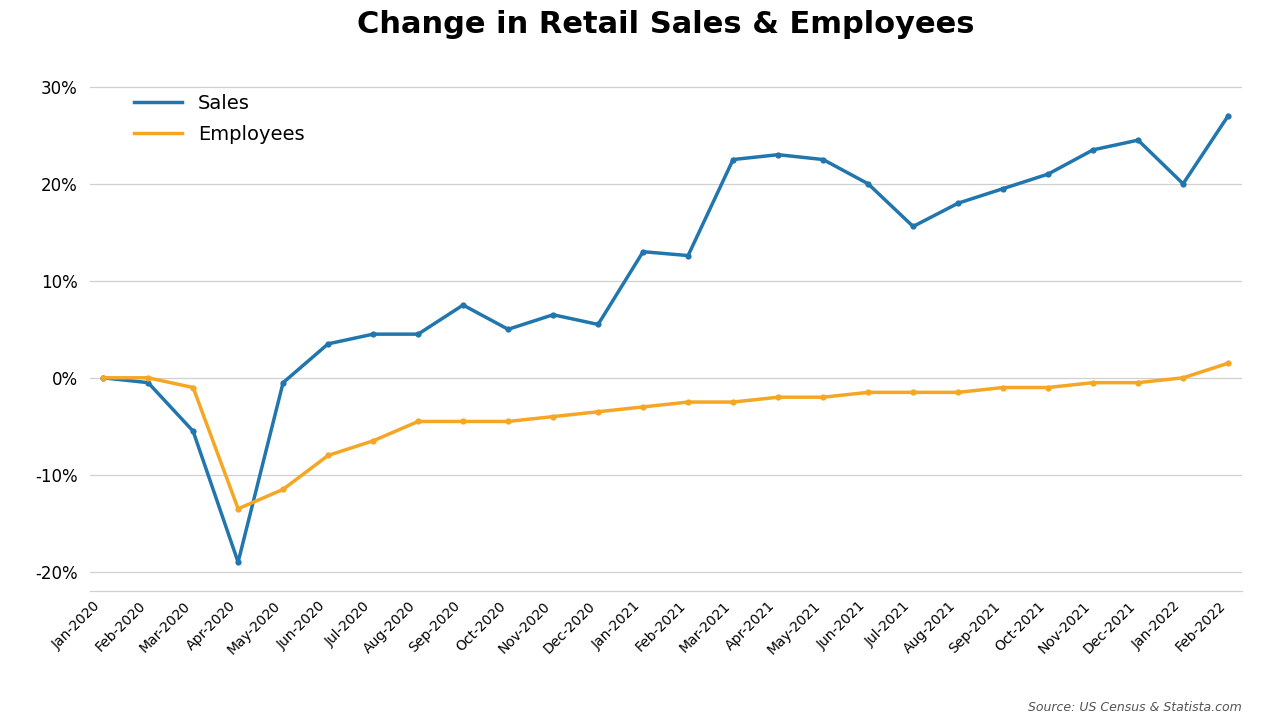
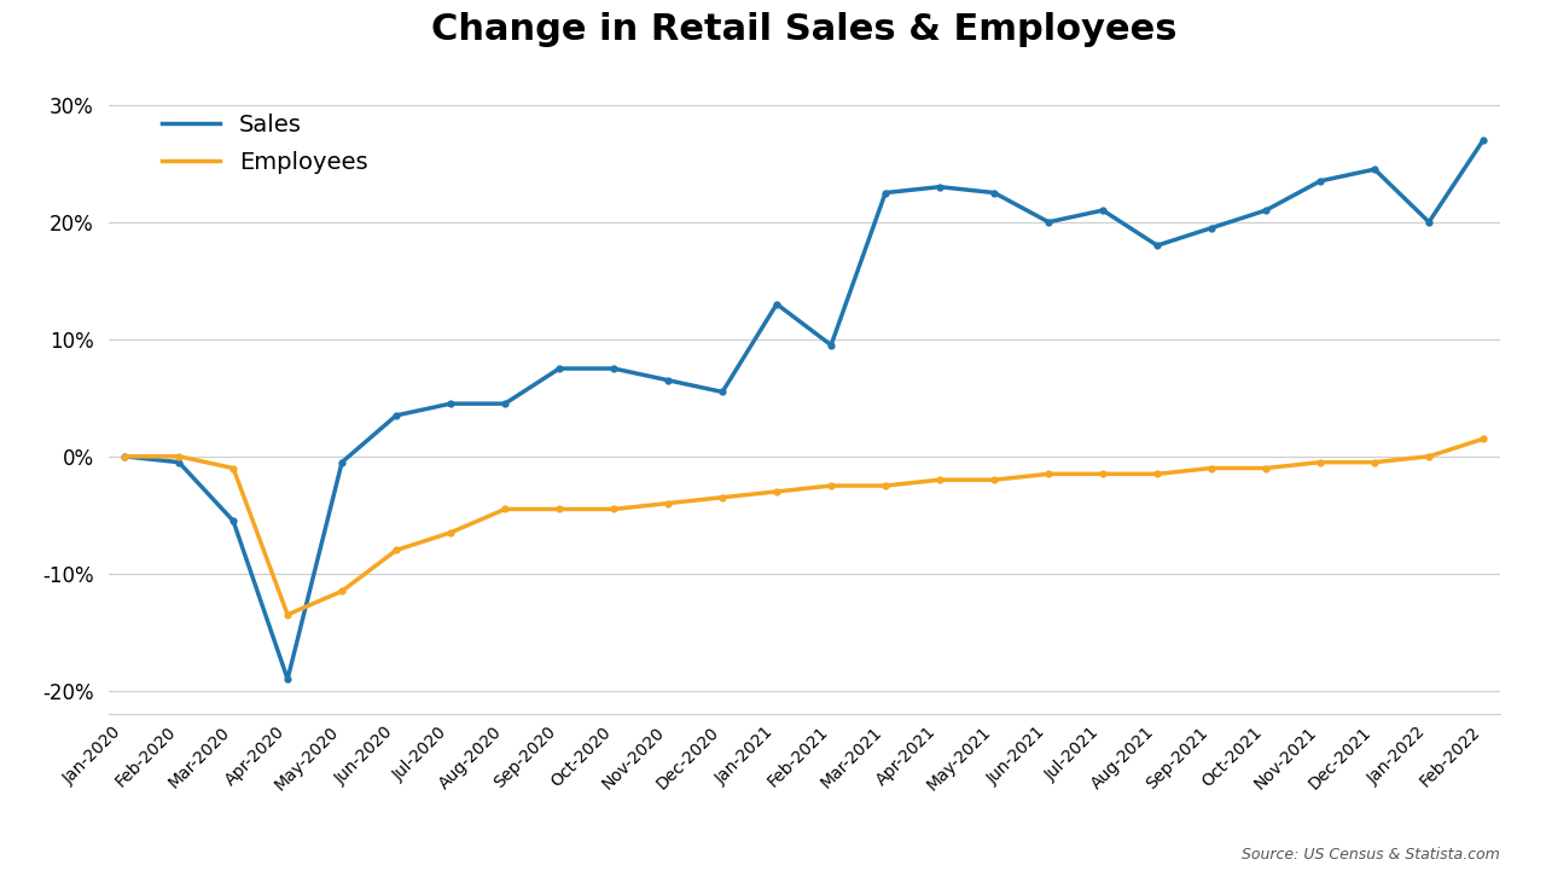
Sales/Oct-2020: 5.0% -> 7.5%
Sales/Feb-2021: 12.6% -> 9.5%
Sales/Jul-2021: 15.6% -> 21.0%
